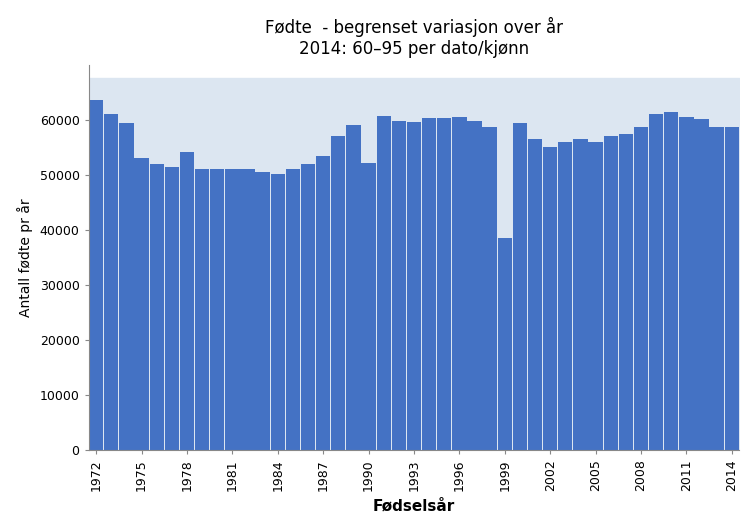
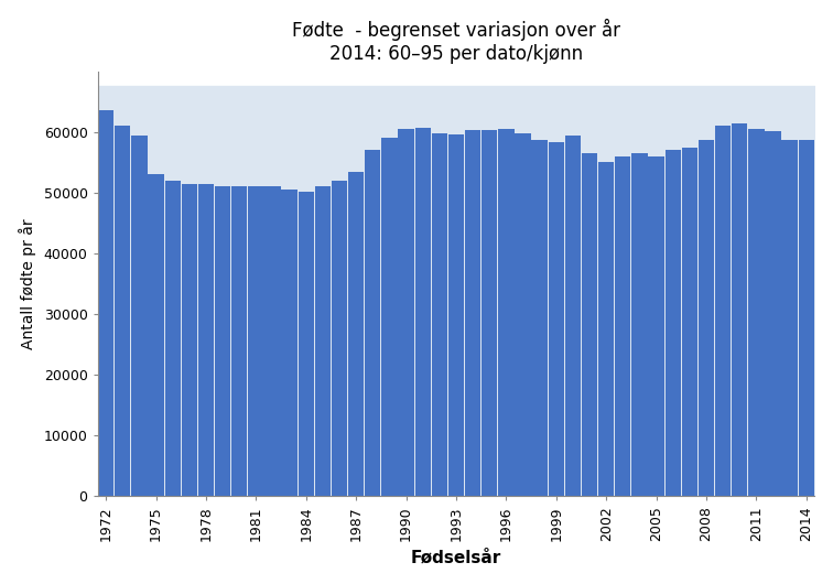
1978: 54200 -> 51500
1990: 52200 -> 60500
1999: 38600 -> 58300
